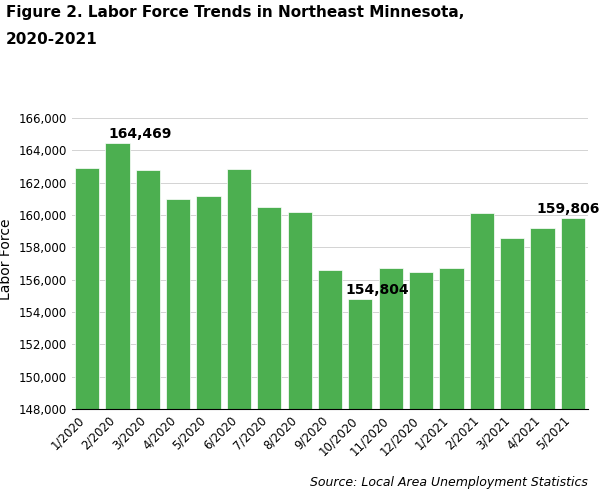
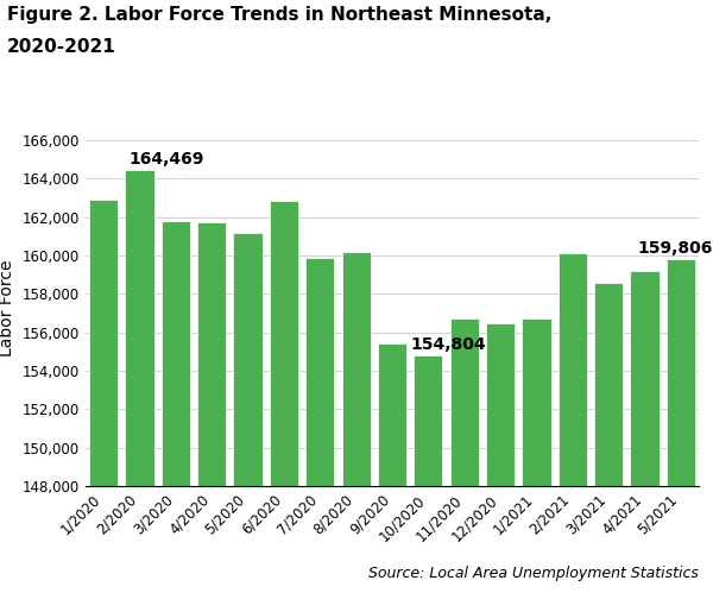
3/2020: 162,800 -> 161,800
4/2020: 161,000 -> 161,700
7/2020: 160,500 -> 159,900
9/2020: 156,600 -> 155,400
